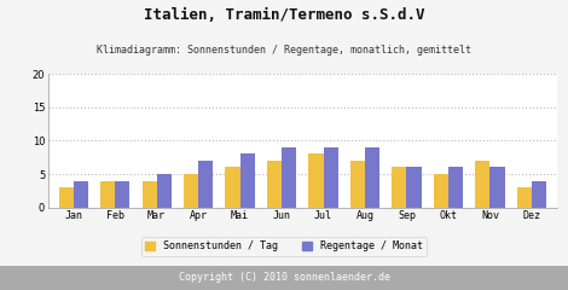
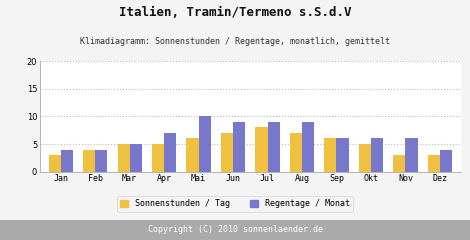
Sonnenstunden / Tag/Mar: 4 -> 5
Regentage / Monat/Mai: 8 -> 10
Sonnenstunden / Tag/Nov: 7 -> 3
